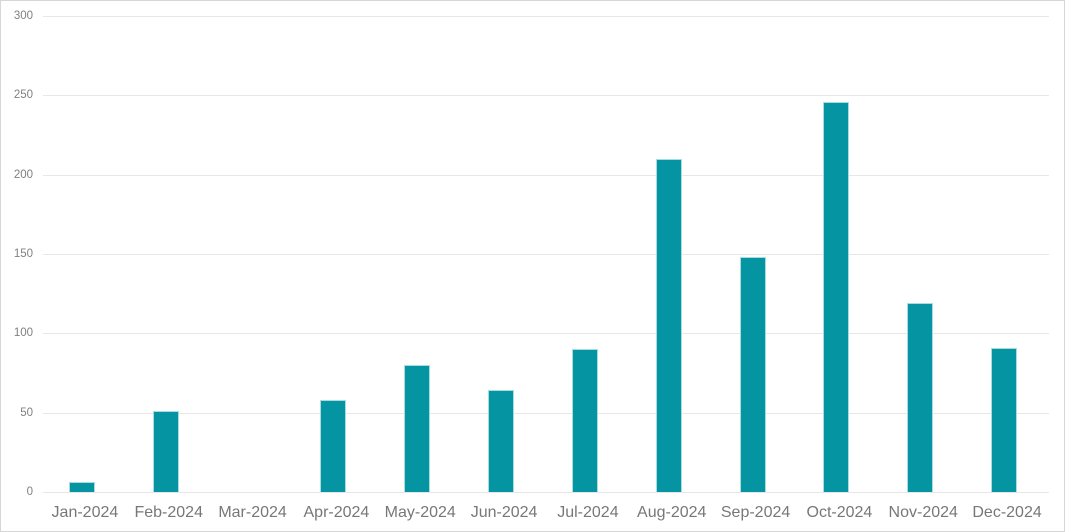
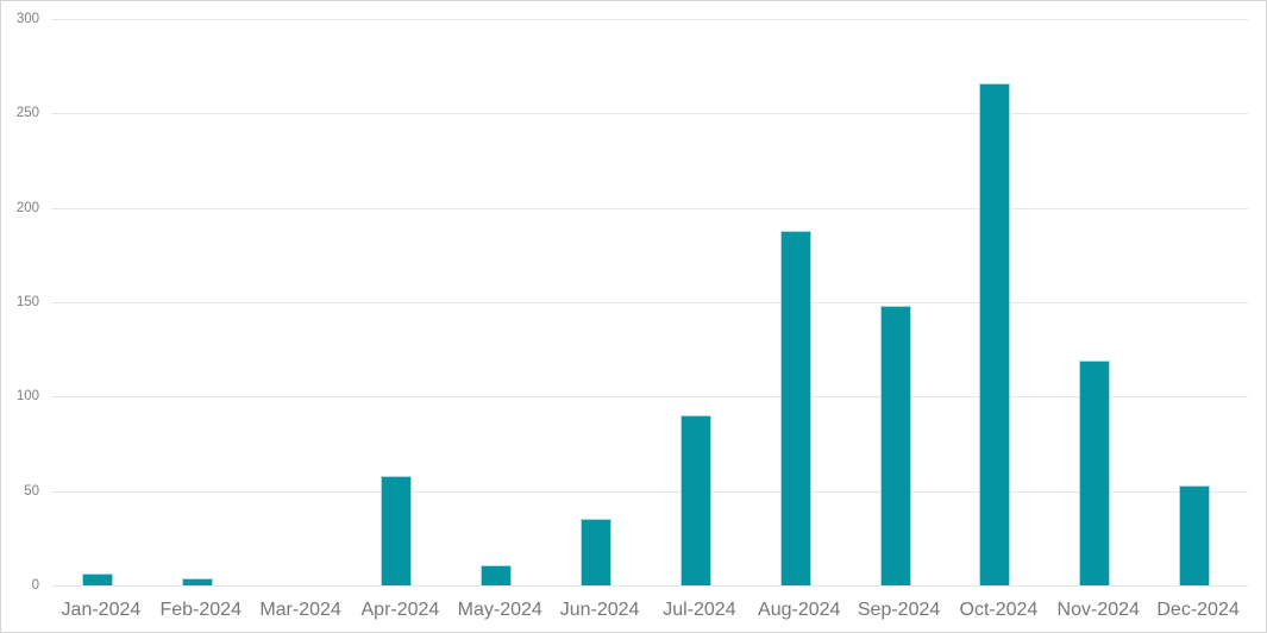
Feb-2024: 51 -> 4
May-2024: 80 -> 11
Jun-2024: 64 -> 35
Aug-2024: 210 -> 188
Oct-2024: 246 -> 266
Dec-2024: 91 -> 53
